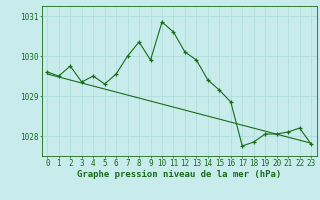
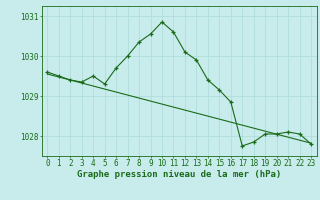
2: 1029.75 -> 1029.40
6: 1029.55 -> 1029.70
9: 1029.90 -> 1030.55
22: 1028.20 -> 1028.05
